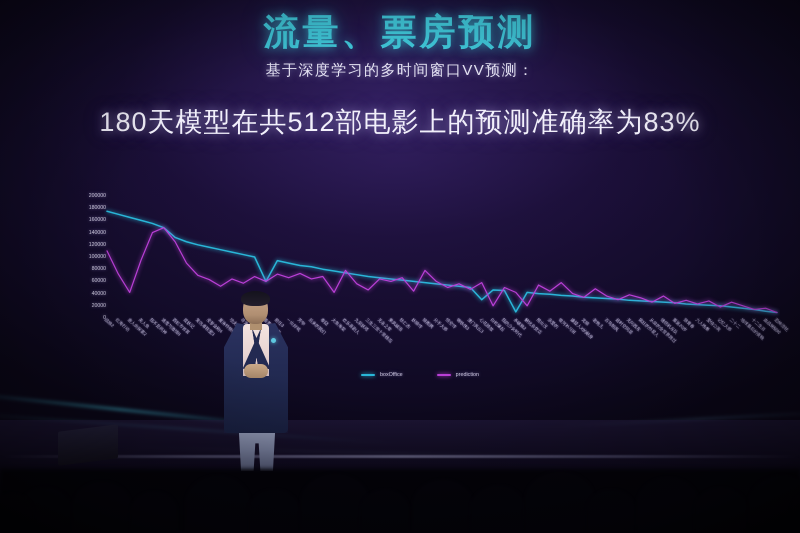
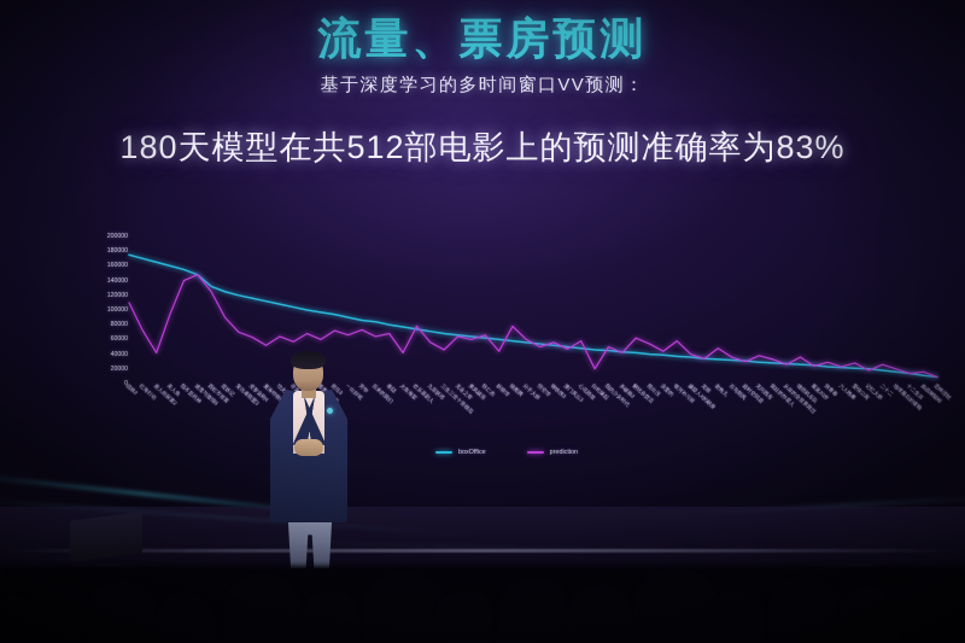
boxOffice/羞羞的铁拳: 60000 -> 100000
boxOffice/心花路放: 30000 -> 50000
boxOffice/杀破狼2: 10000 -> 40000
prediction/解忧杂货店: 20000 -> 60000
